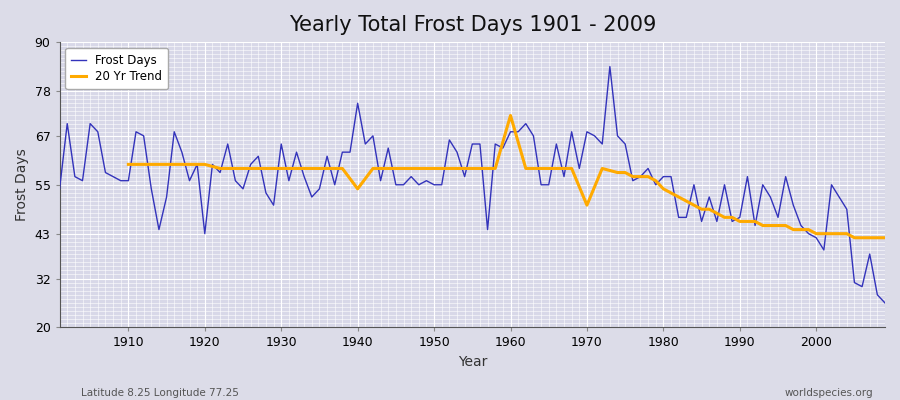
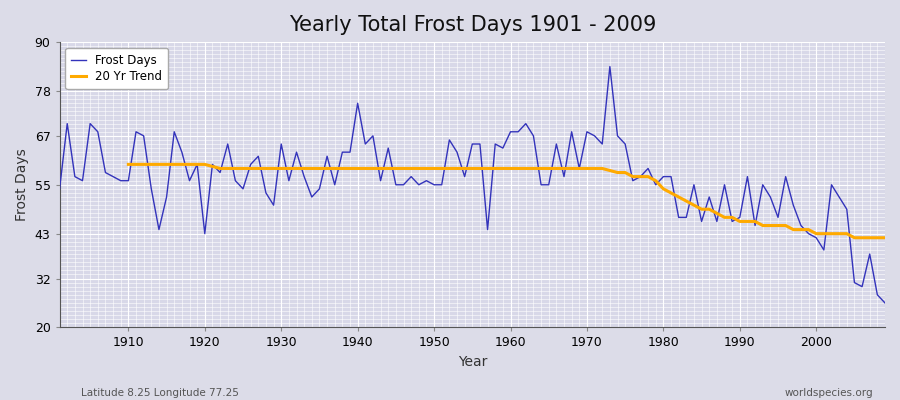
20 Yr Trend/1940: 54 -> 59
20 Yr Trend/1960: 72 -> 59
20 Yr Trend/1970: 50 -> 59
